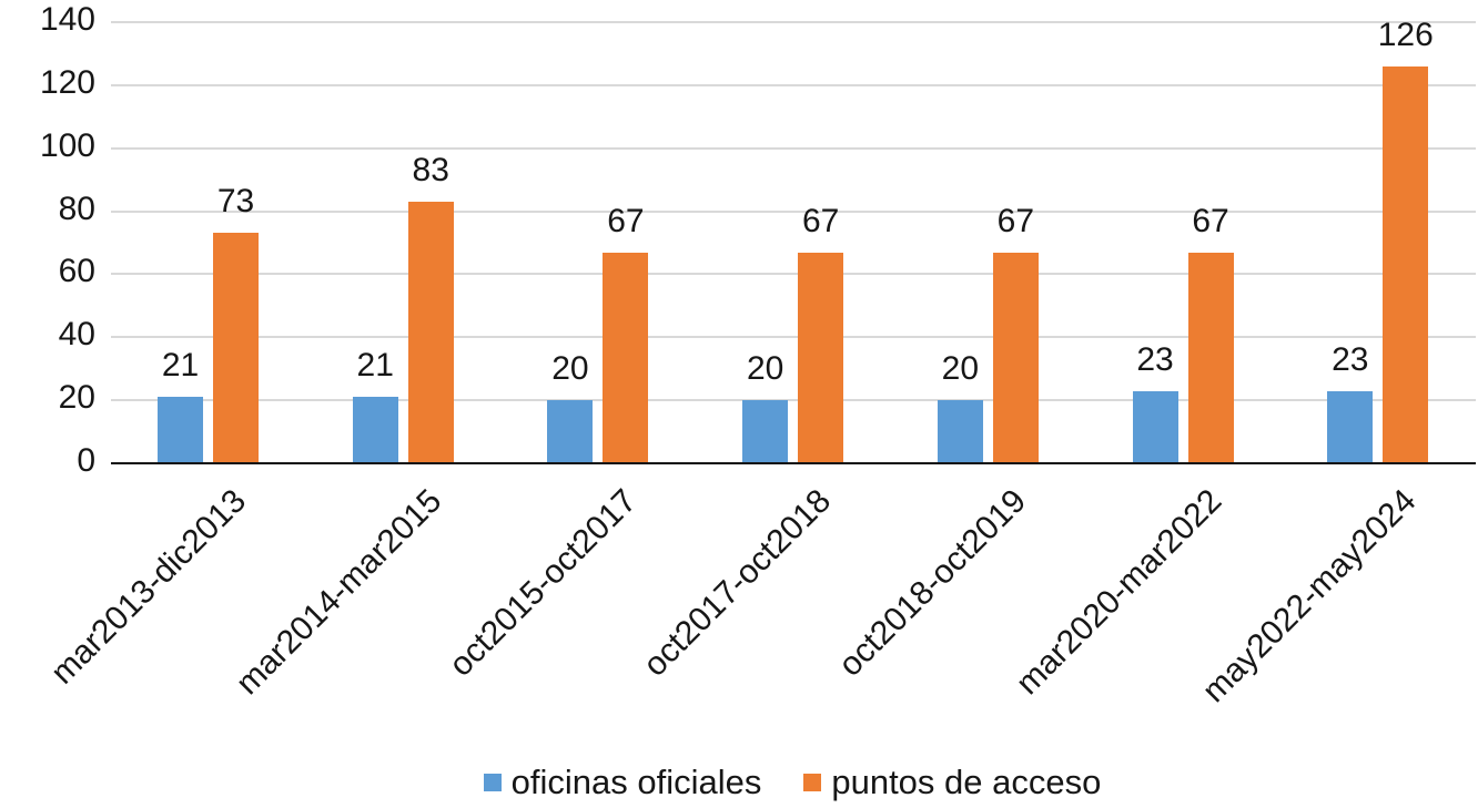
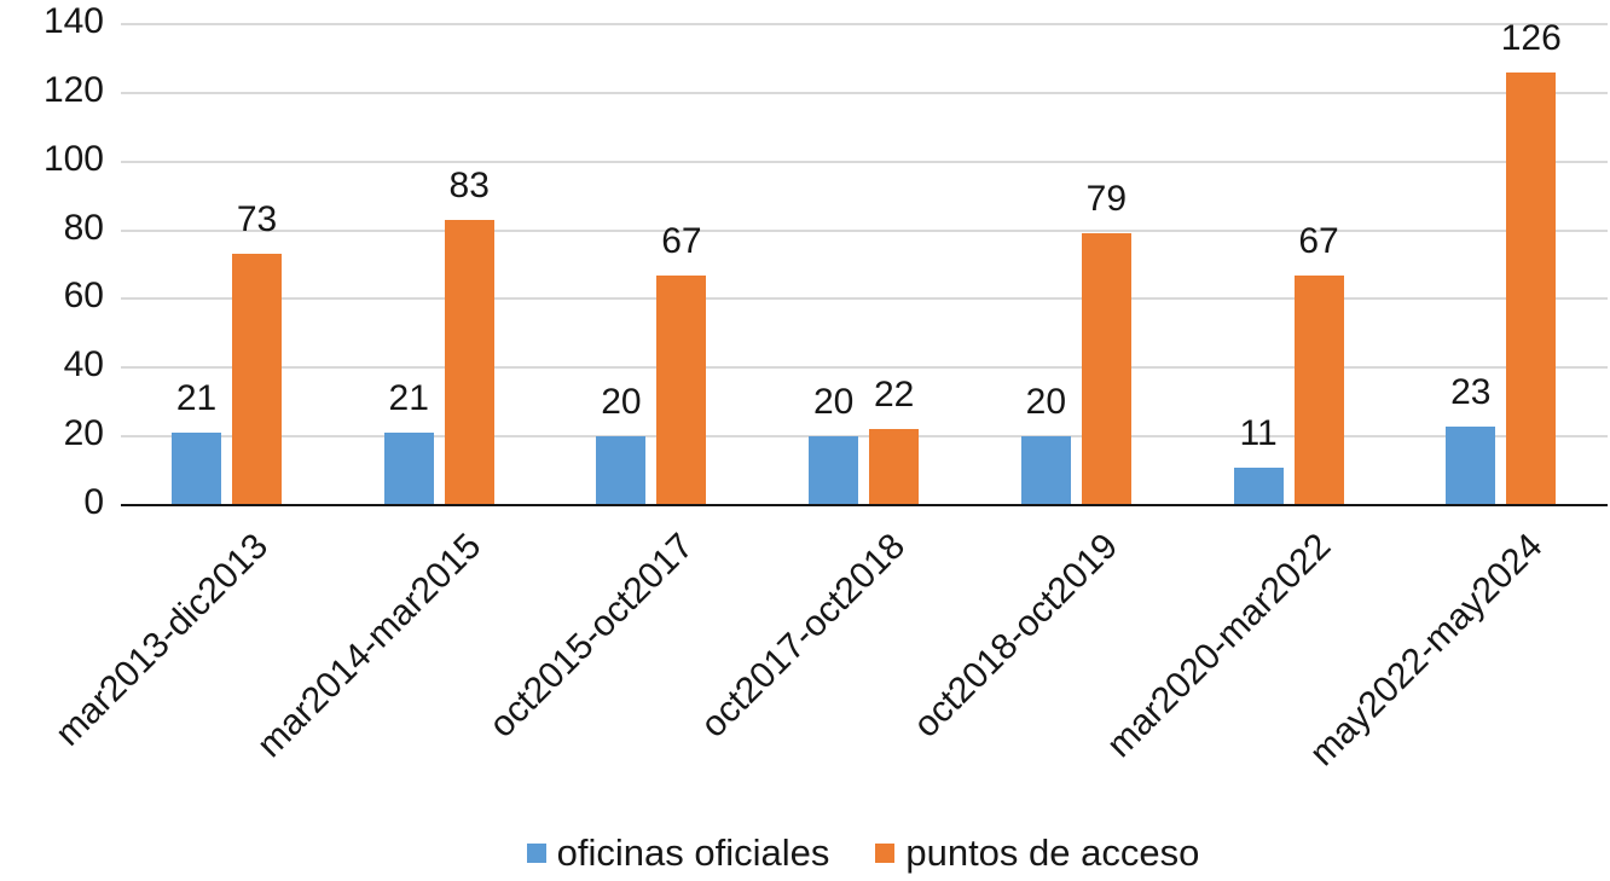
puntos de acceso/oct2017-oct2018: 67 -> 22
puntos de acceso/oct2018-oct2019: 67 -> 79
oficinas oficiales/mar2020-mar2022: 23 -> 11
